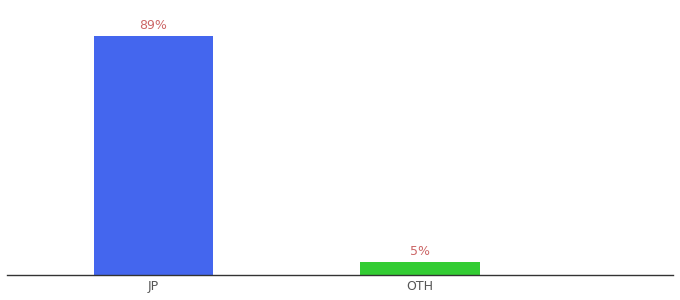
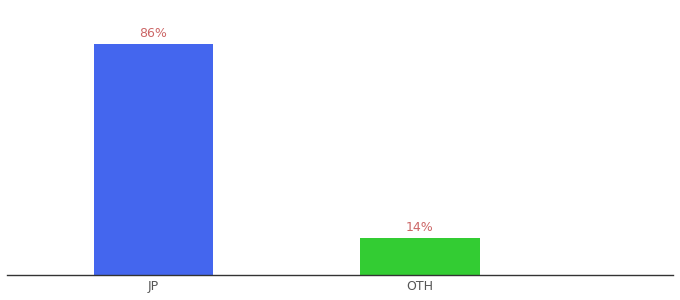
JP: 89% -> 86%
OTH: 5% -> 14%
